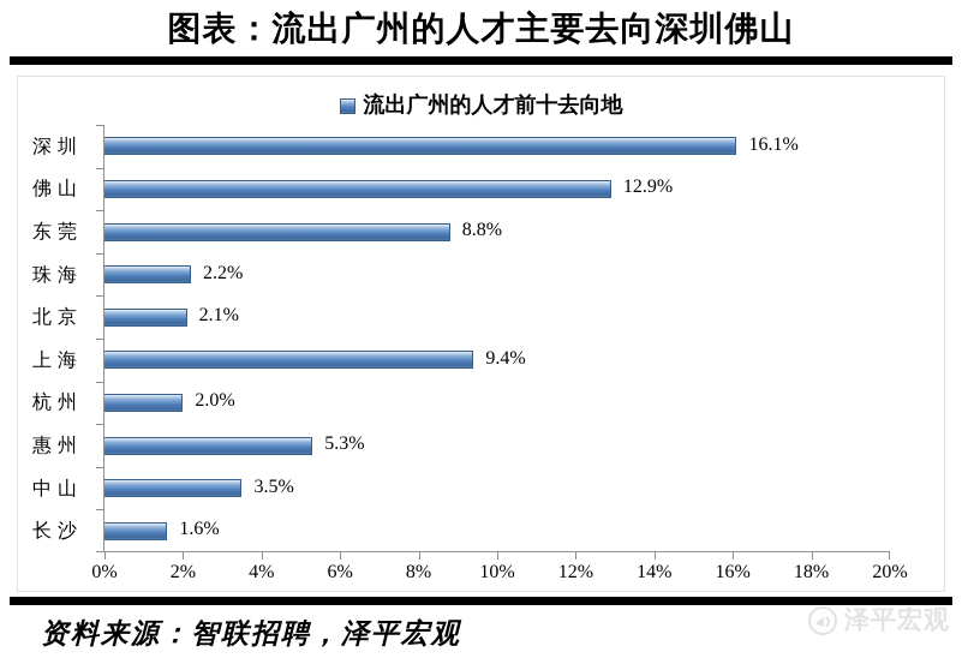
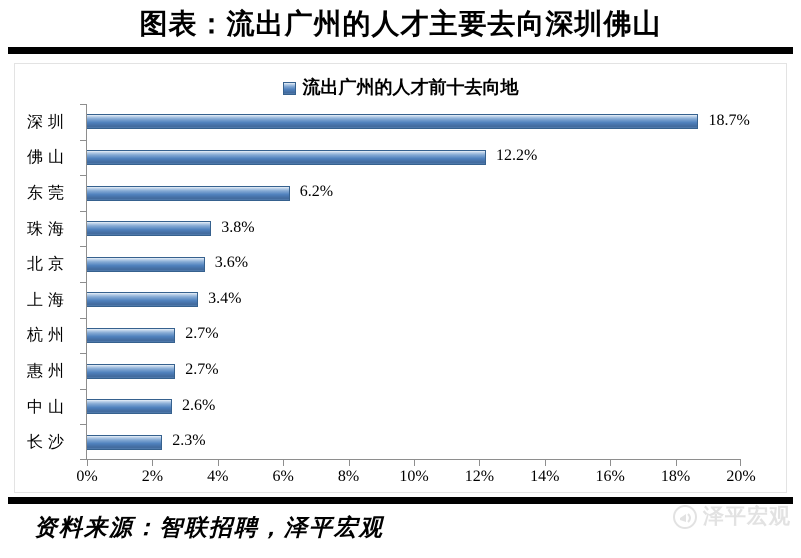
深圳: 16.1% -> 18.7%
佛山: 12.9% -> 12.2%
东莞: 8.8% -> 6.2%
珠海: 2.2% -> 3.8%
北京: 2.1% -> 3.6%
上海: 9.4% -> 3.4%
杭州: 2.0% -> 2.7%
惠州: 5.3% -> 2.7%
中山: 3.5% -> 2.6%
长沙: 1.6% -> 2.3%
